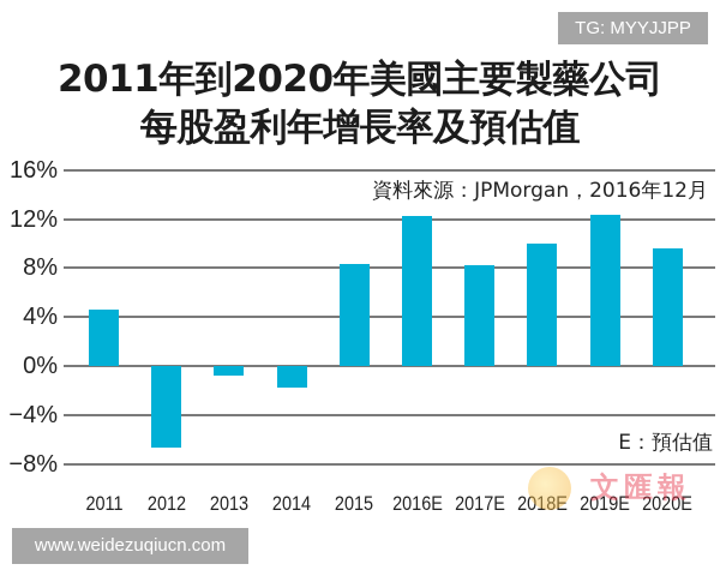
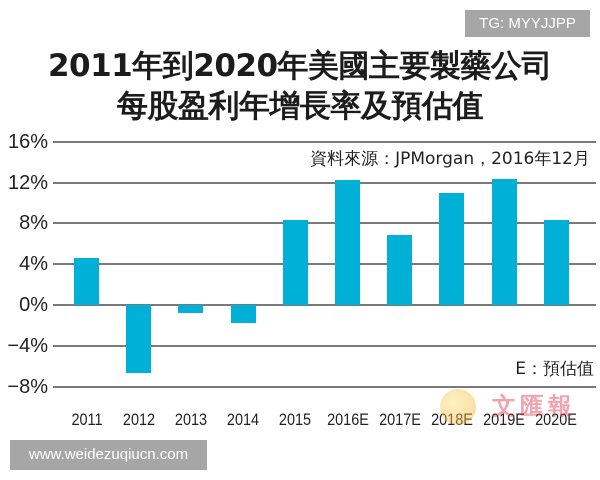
2017E: 8.2% -> 6.9%
2018E: 10.0% -> 11.0%
2020E: 9.6% -> 8.3%
